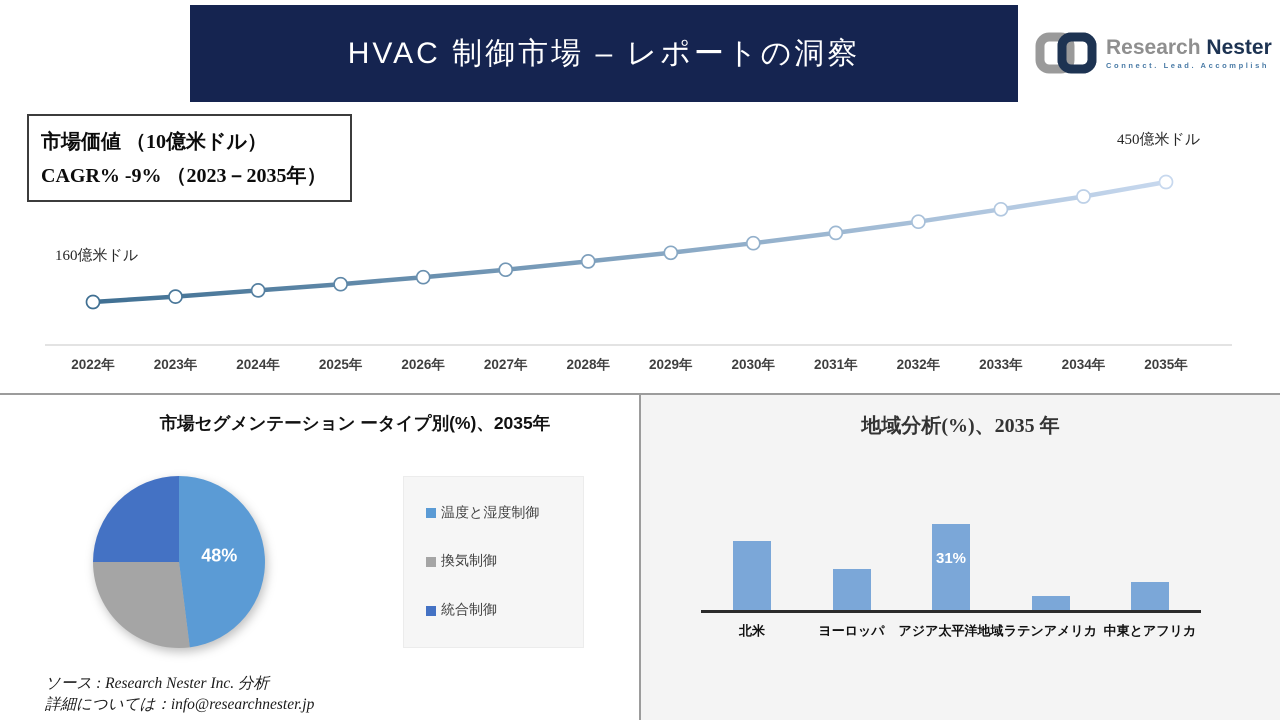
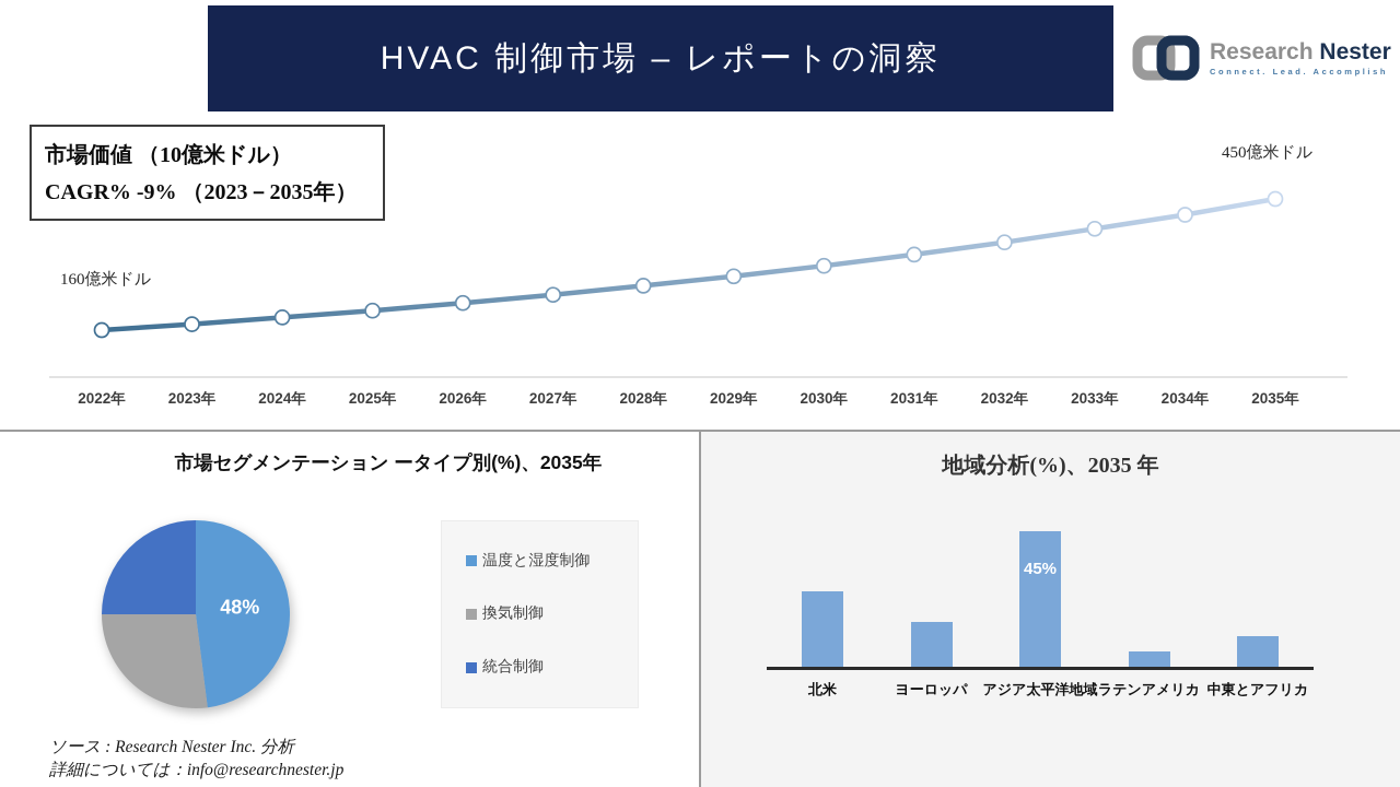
地域分析(%)、2035 年/アジア太平洋地域: 31% -> 45%
